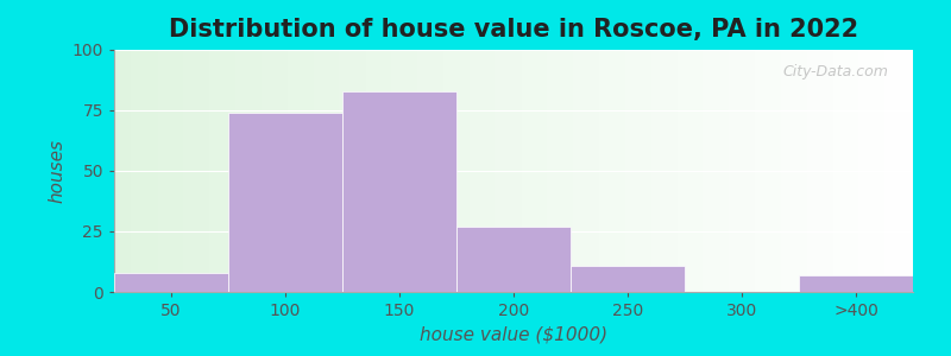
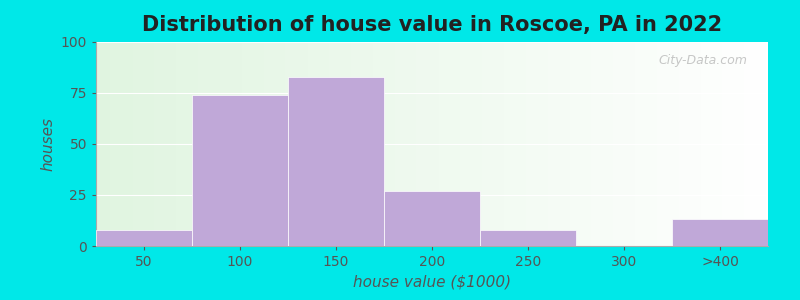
250: 11 -> 8
>400: 7 -> 13
